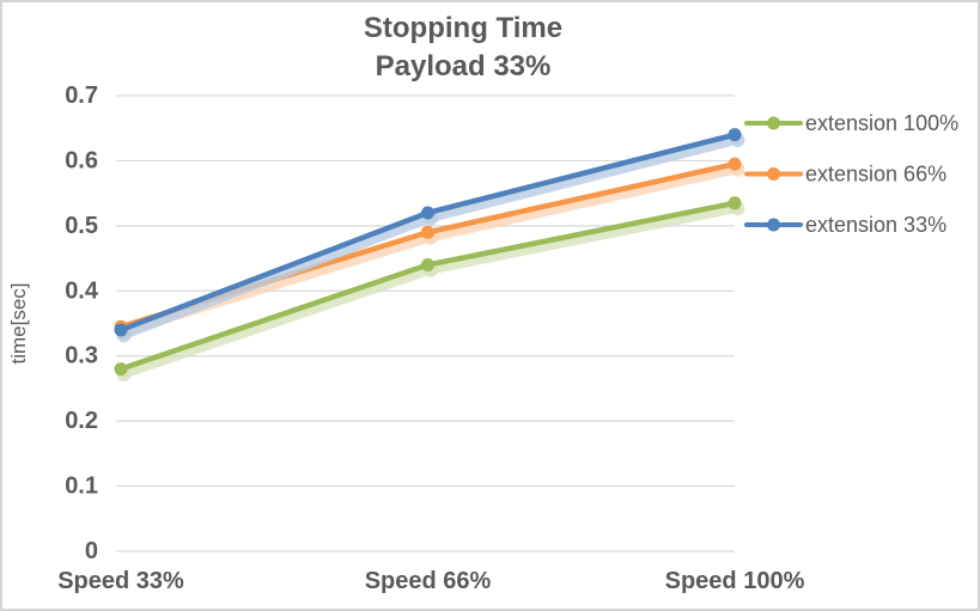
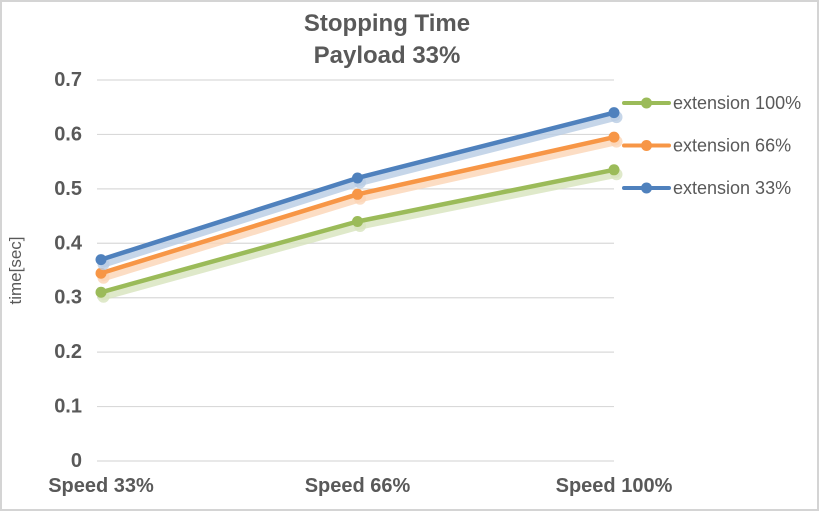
extension 100%/Speed 33%: 0.28 -> 0.31
extension 33%/Speed 33%: 0.34 -> 0.37
